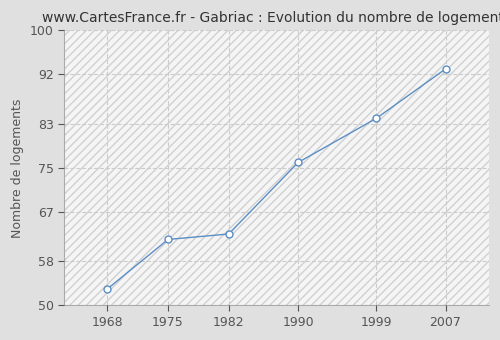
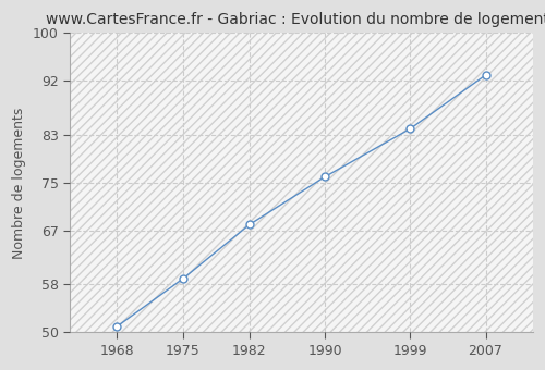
1968: 53 -> 51
1975: 62 -> 59
1982: 63 -> 68
